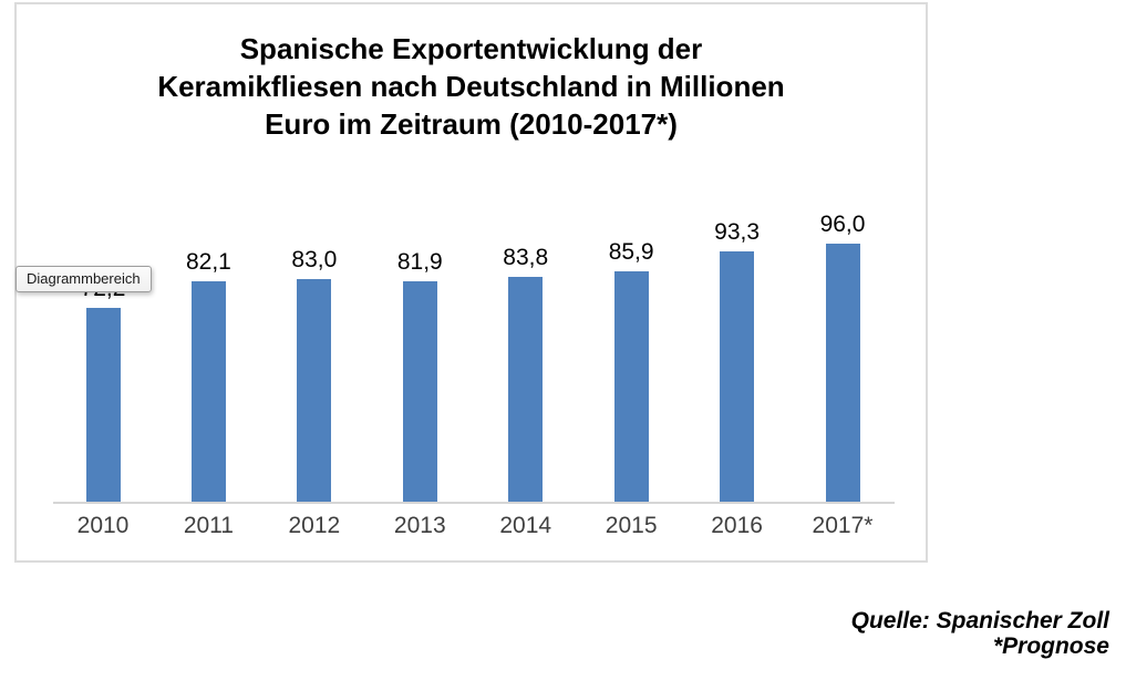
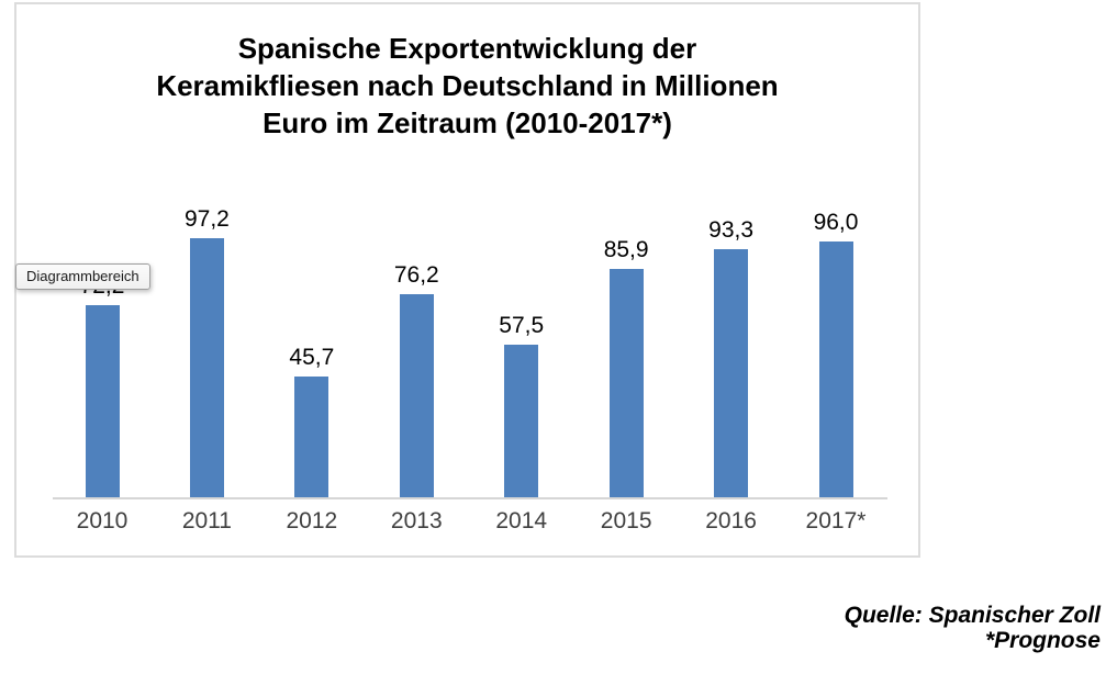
2011: 82,1 -> 97,2
2012: 83,0 -> 45,7
2013: 81,9 -> 76,2
2014: 83,8 -> 57,5
